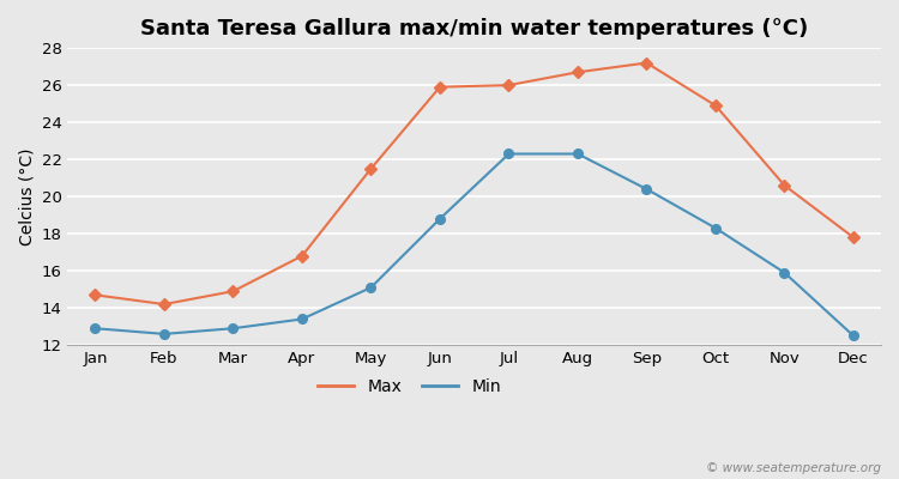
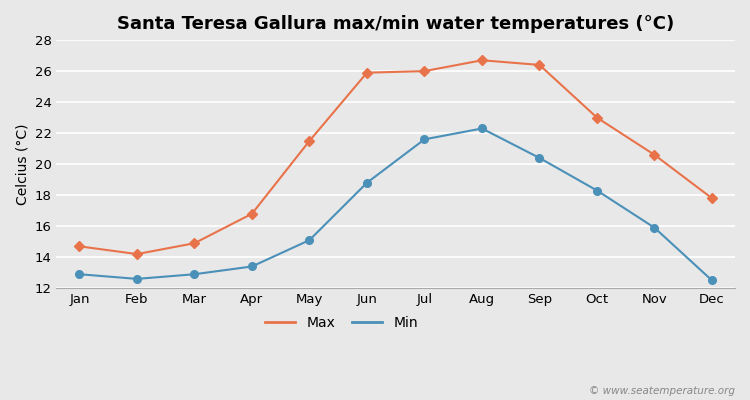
Min/Jul: 22.3 -> 21.6
Max/Sep: 27.2 -> 26.4
Max/Oct: 24.9 -> 23.0
